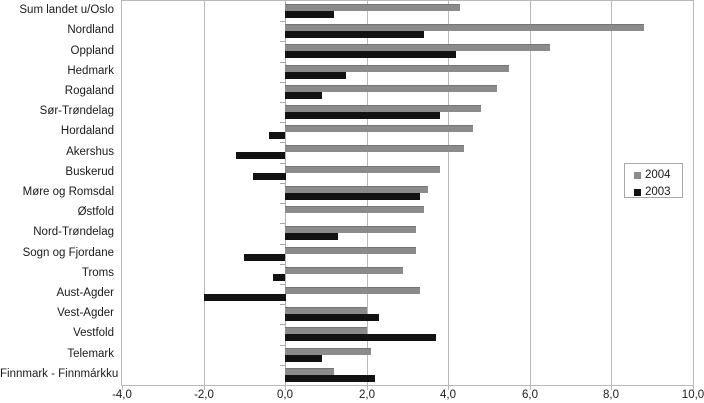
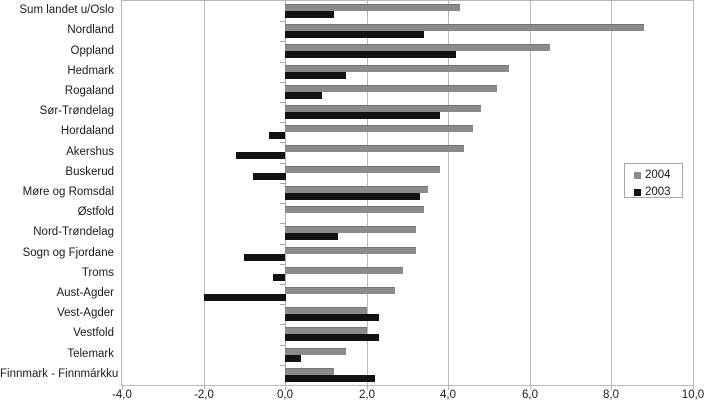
2004/Aust-Agder: 3,3 -> 2,7
2003/Vestfold: 3,7 -> 2,3
2004/Telemark: 2,1 -> 1,5
2003/Telemark: 0,9 -> 0,4
